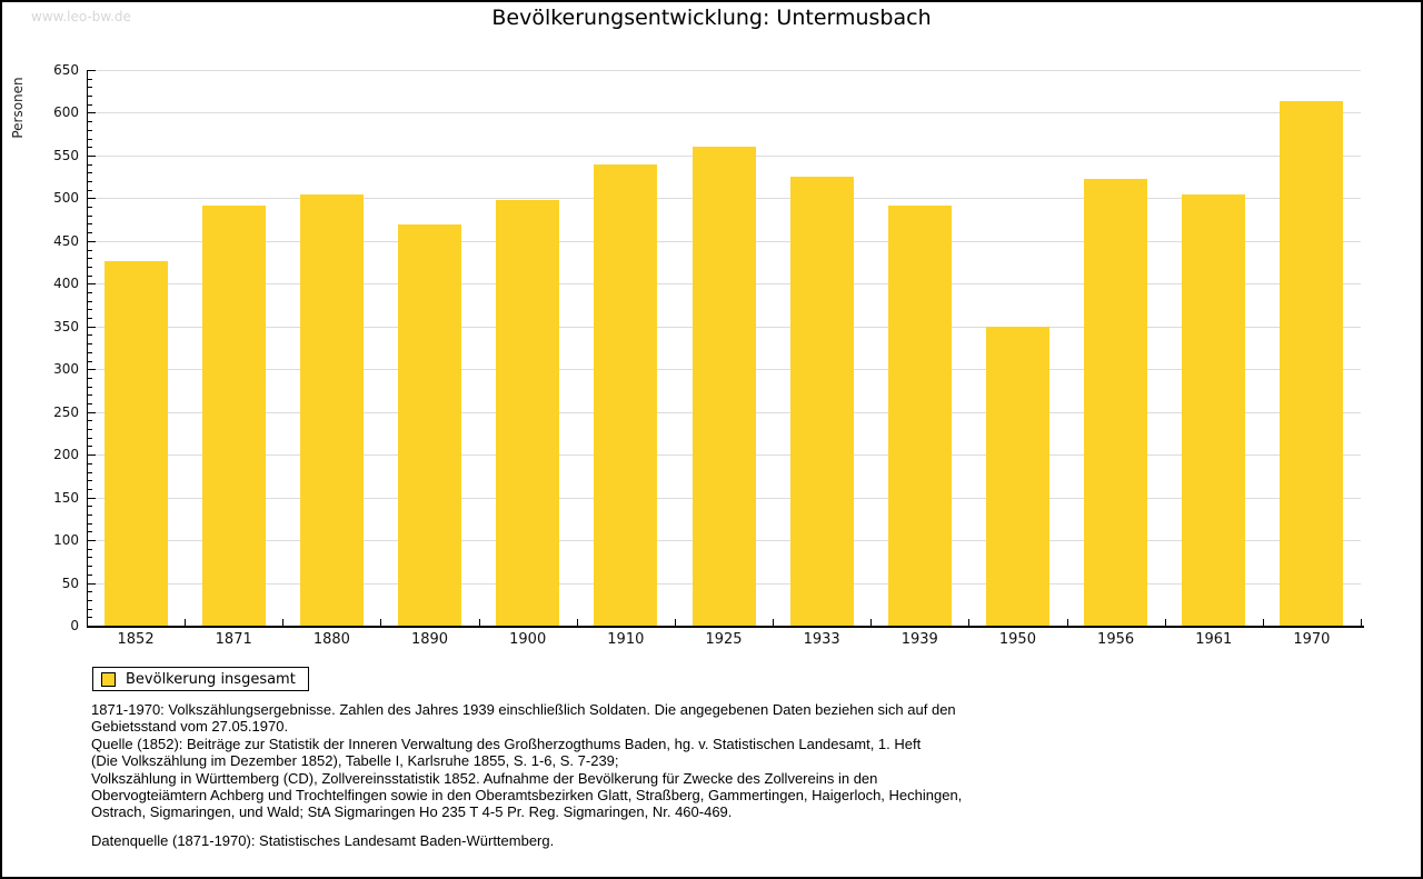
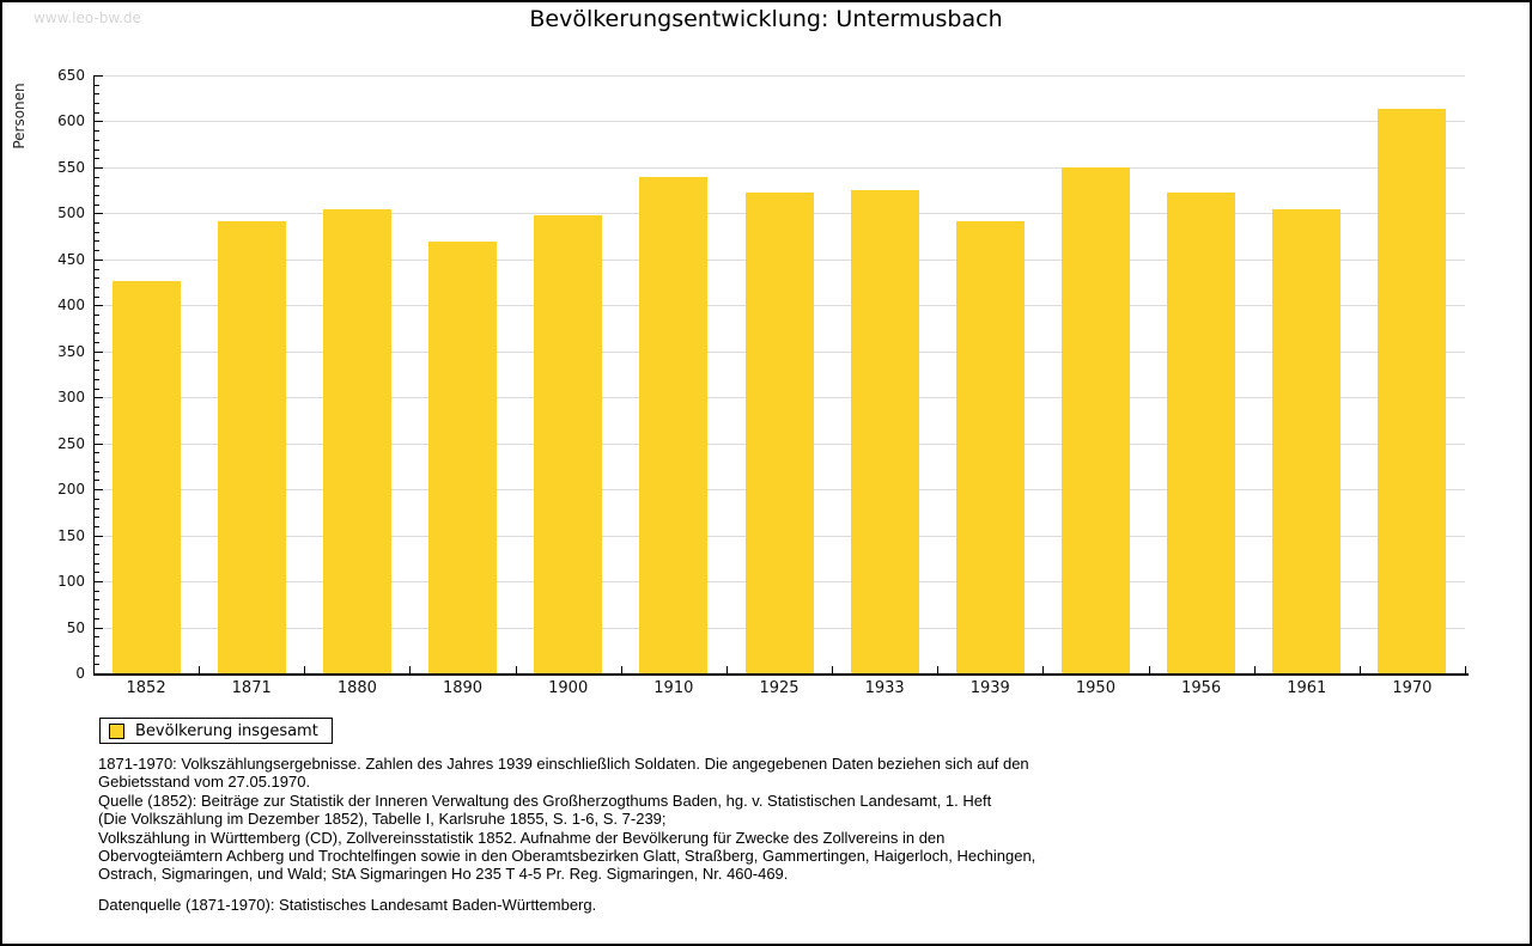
1925: 560 -> 520
1950: 350 -> 550
